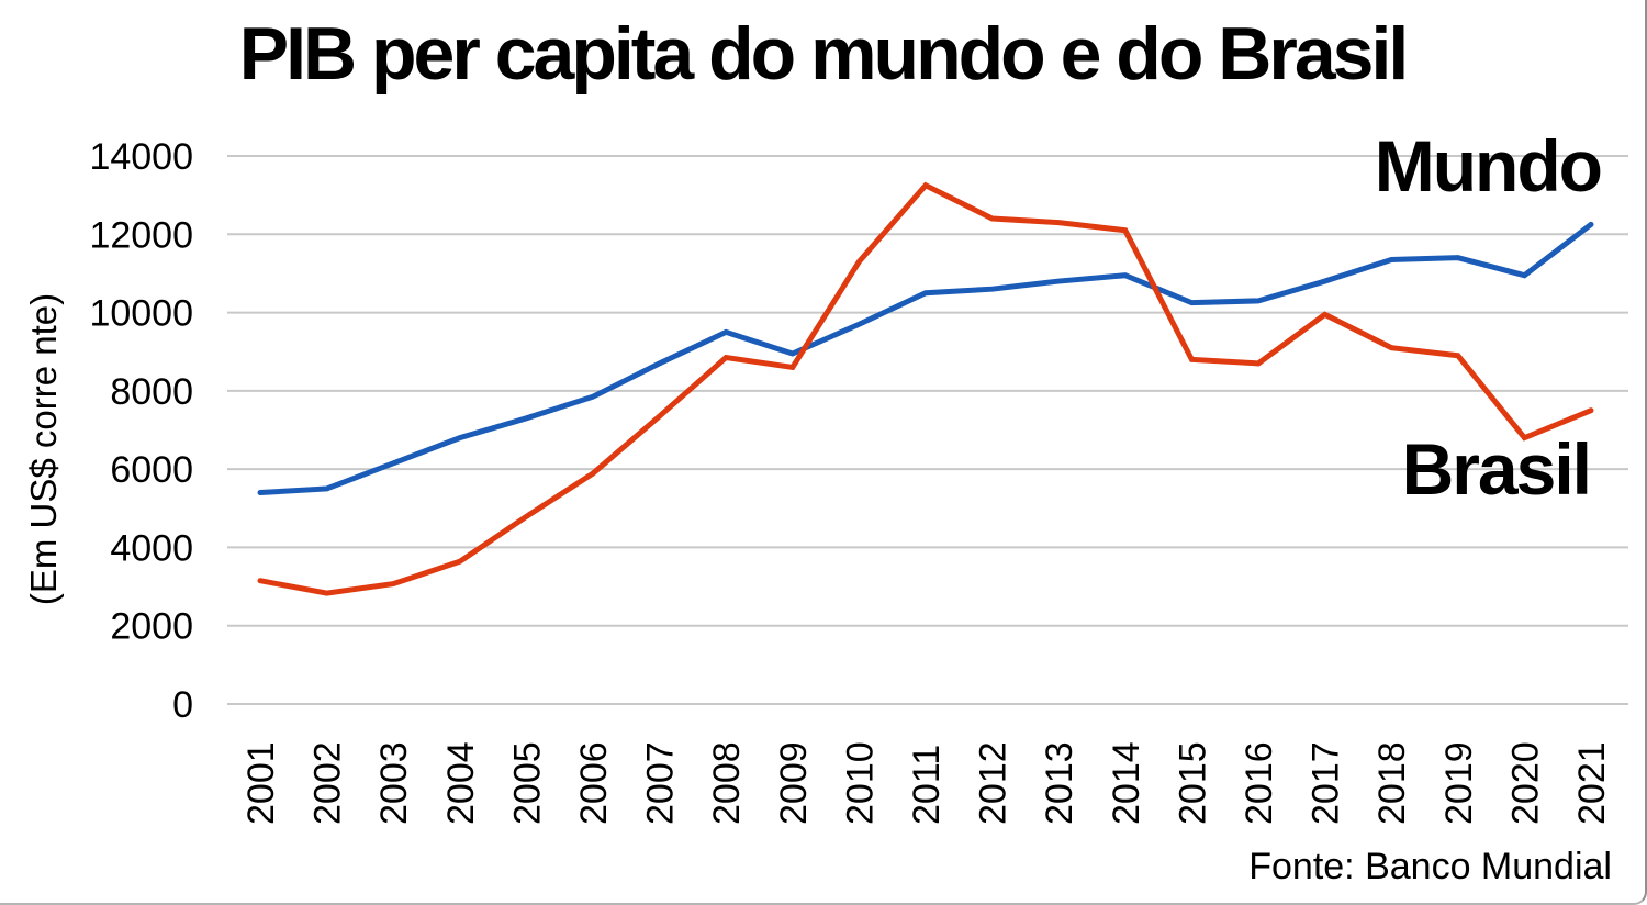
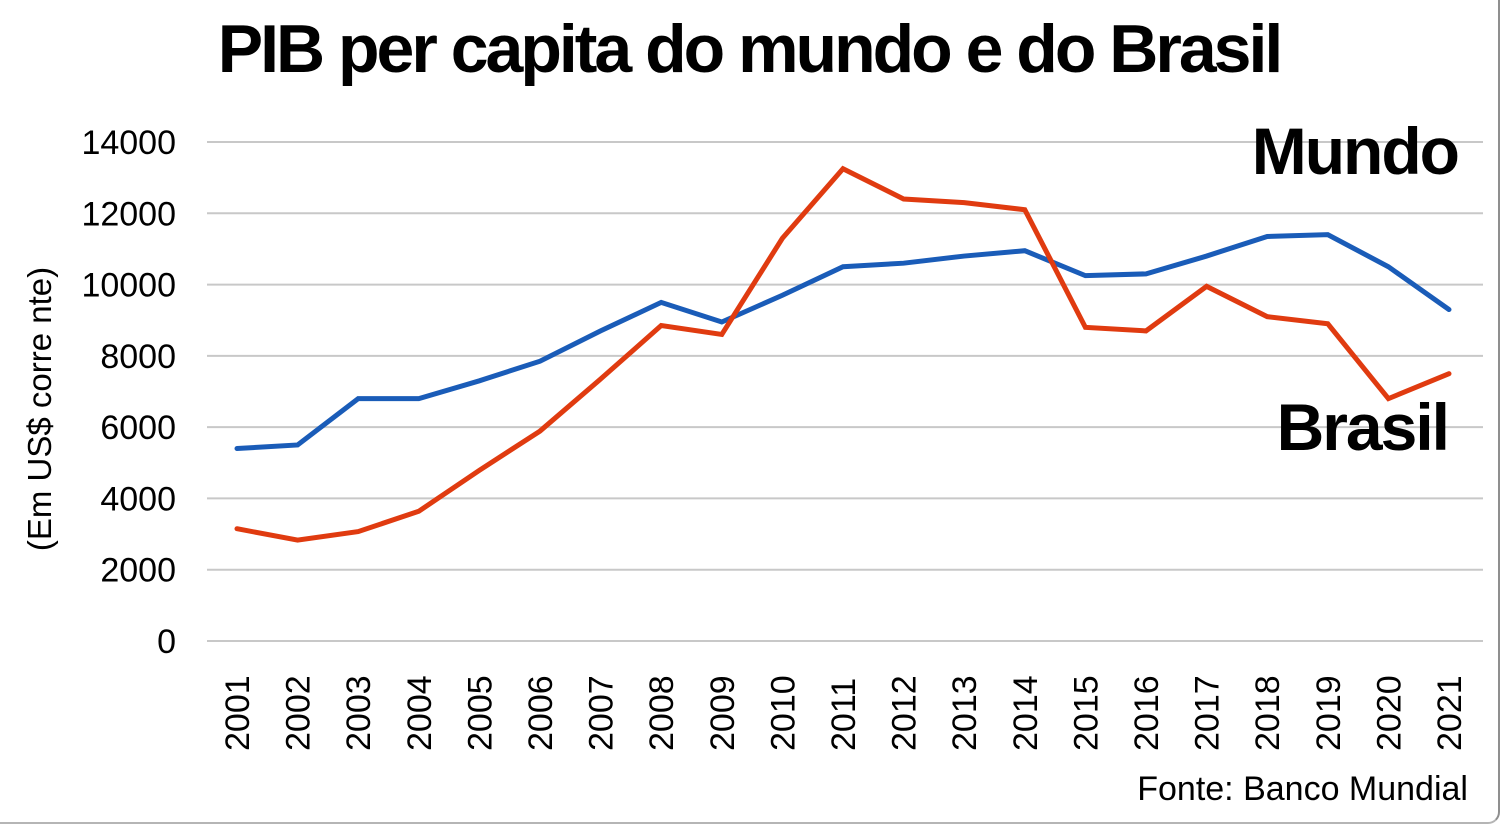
Mundo/2003: 6200 -> 6800
Mundo/2020: 11000 -> 10500
Mundo/2021: 12200 -> 9300
